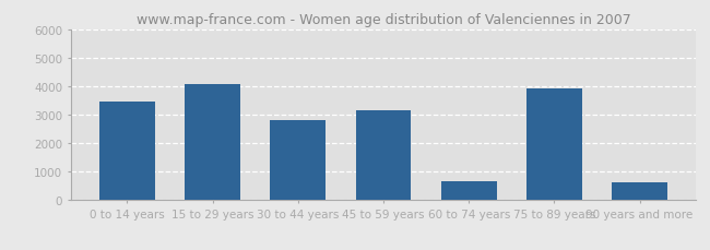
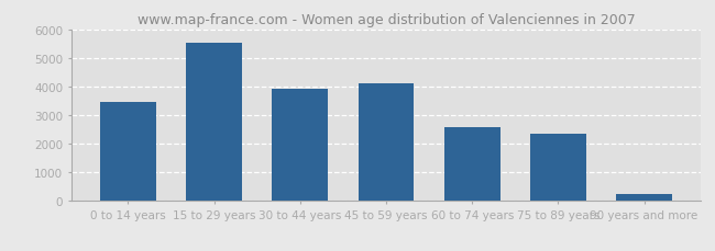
15 to 29 years: 4050 -> 5520
30 to 44 years: 2800 -> 3930
45 to 59 years: 3150 -> 4110
60 to 74 years: 650 -> 2580
75 to 89 years: 3900 -> 2340
90 years and more: 600 -> 220
